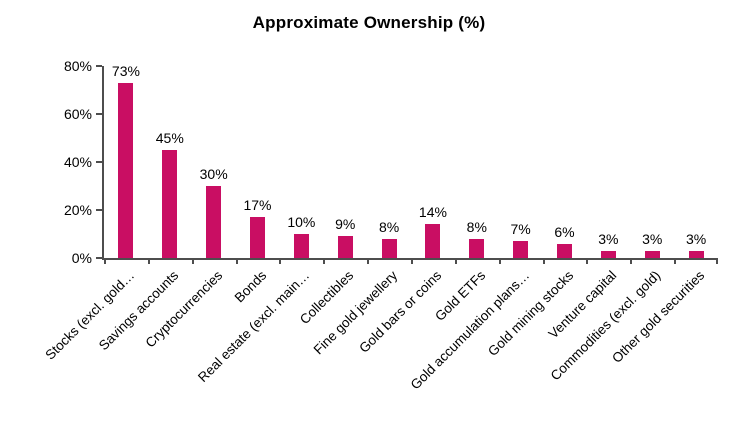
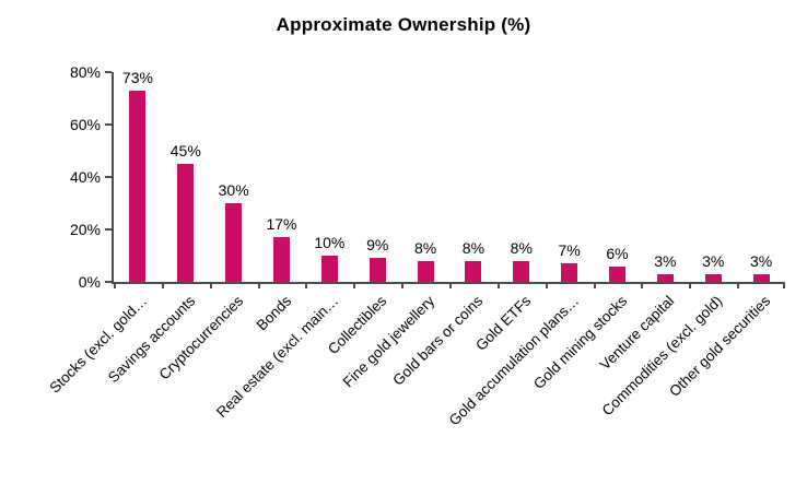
Gold bars or coins: 14% -> 8%
